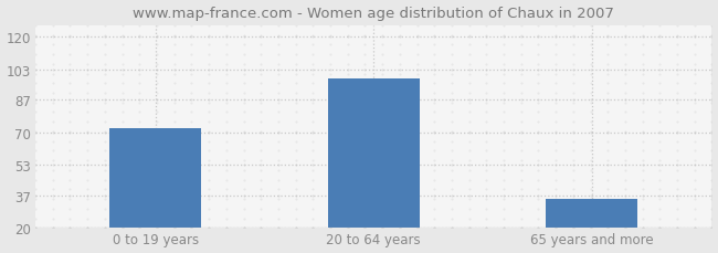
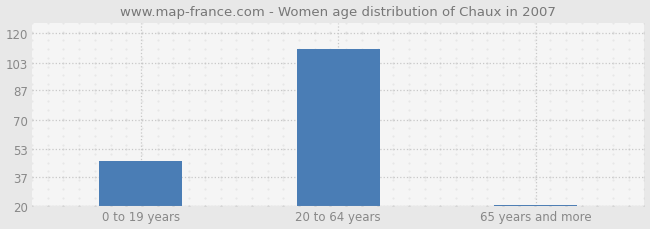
0 to 19 years: 72 -> 46
20 to 64 years: 98 -> 111
65 years and more: 35 -> 21
